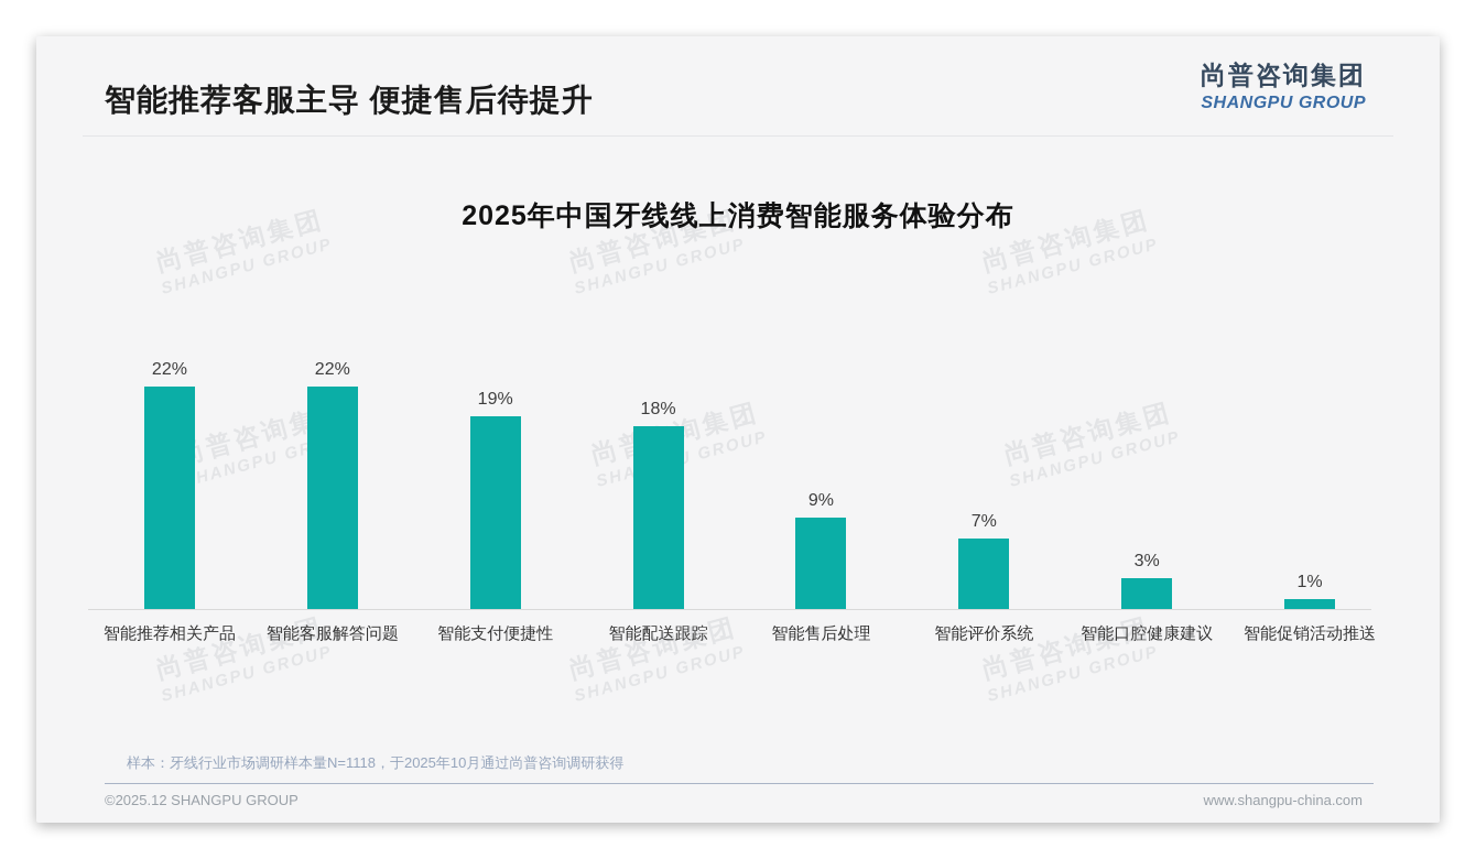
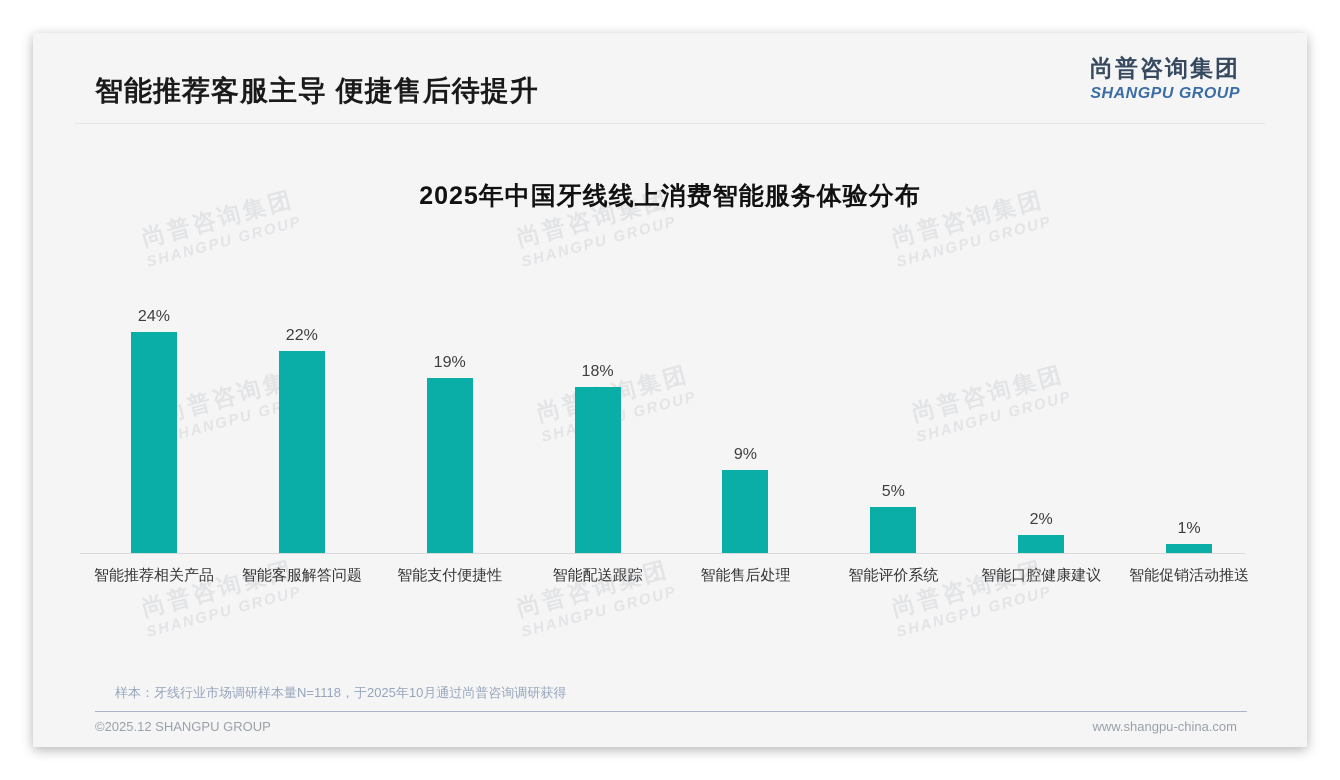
智能推荐相关产品: 22% -> 24%
智能评价系统: 7% -> 5%
智能口腔健康建议: 3% -> 2%
